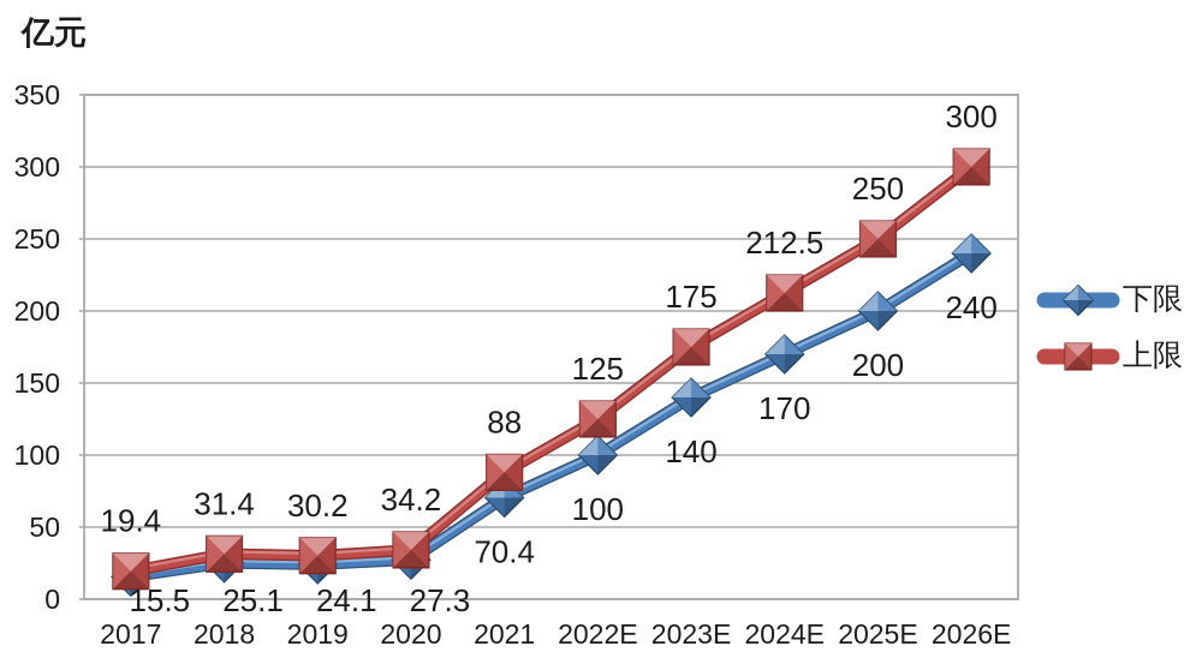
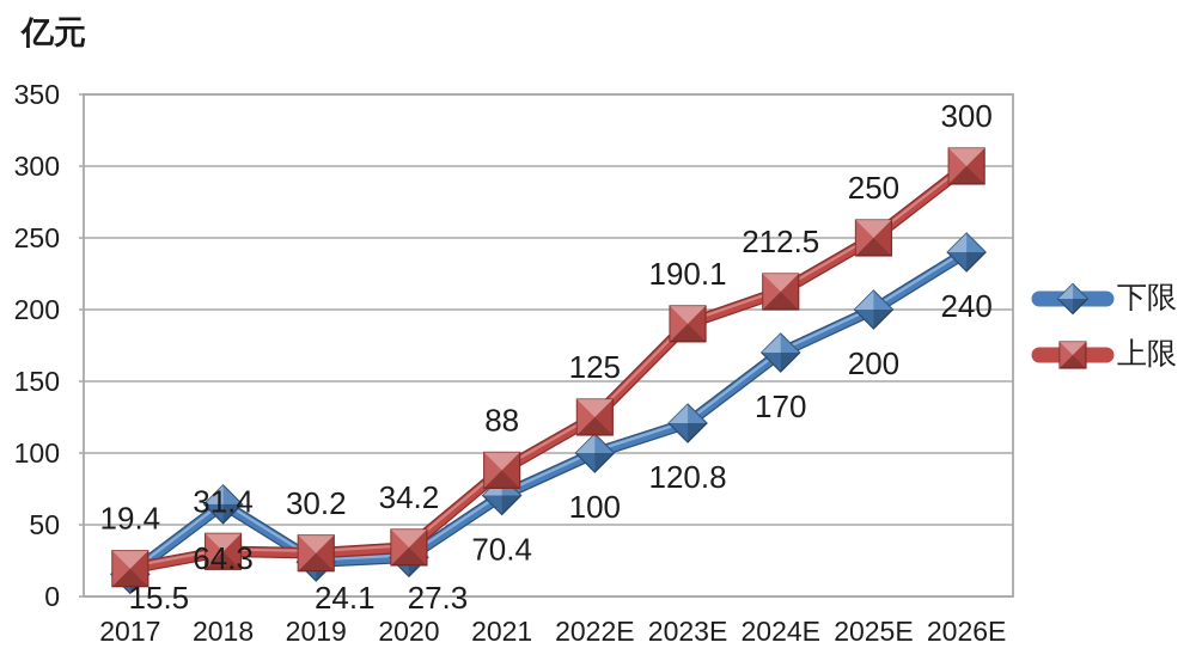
下限/2018: 25.1 -> 64.3
下限/2023E: 140 -> 120.8
上限/2023E: 175 -> 190.1
